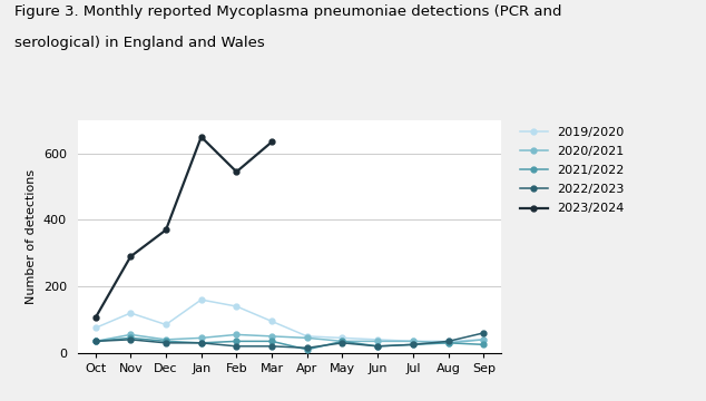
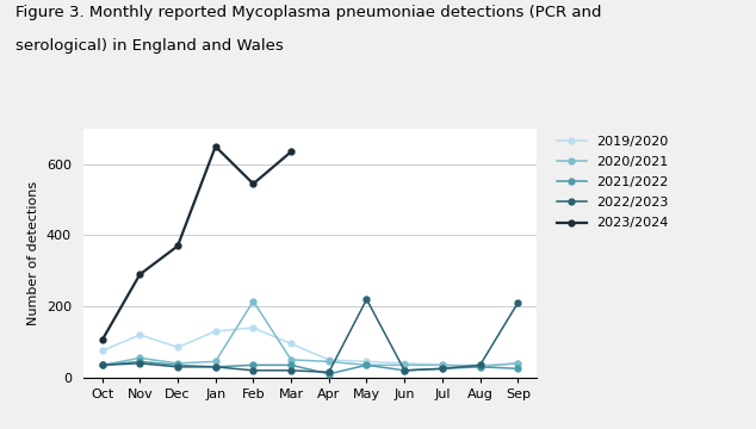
2019/2020/Jan: 160 -> 130
2020/2021/Feb: 55 -> 215
2022/2023/May: 30 -> 220
2022/2023/Sep: 60 -> 210
